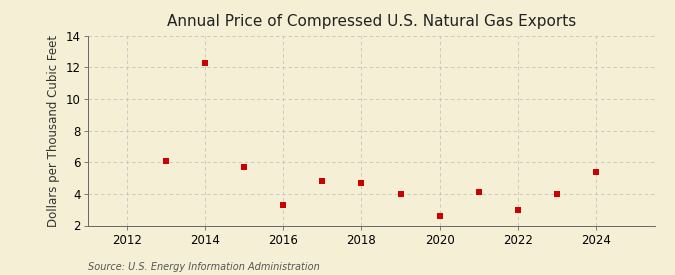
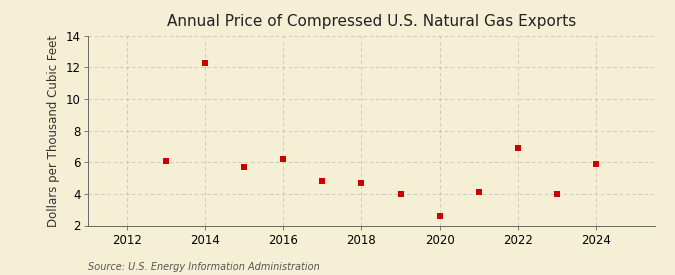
2016: 3.3 -> 6.2
2022: 3.0 -> 6.9
2024: 5.4 -> 5.9
